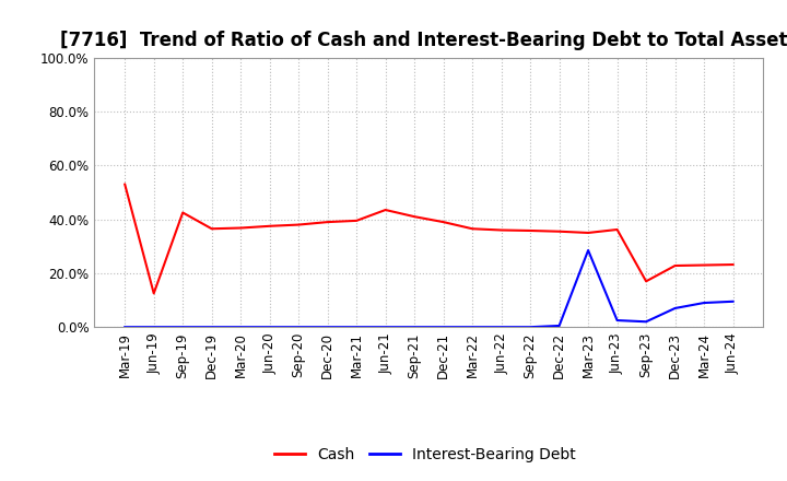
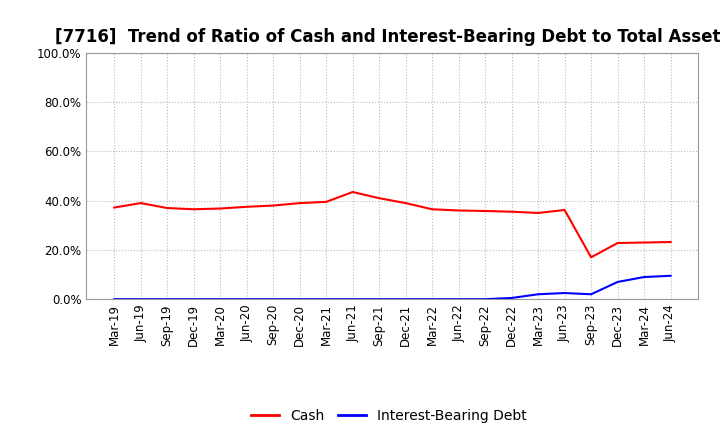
Cash/Mar-19: 53.0% -> 37.2%
Cash/Jun-19: 12.5% -> 39.0%
Cash/Sep-19: 42.5% -> 37.0%
Interest-Bearing Debt/Mar-23: 28.5% -> 2.0%
